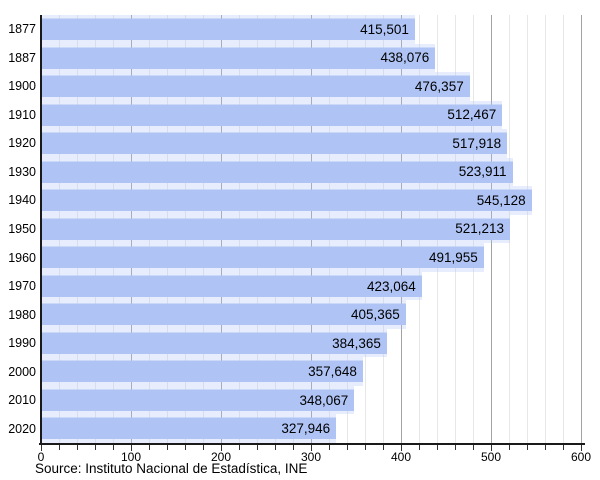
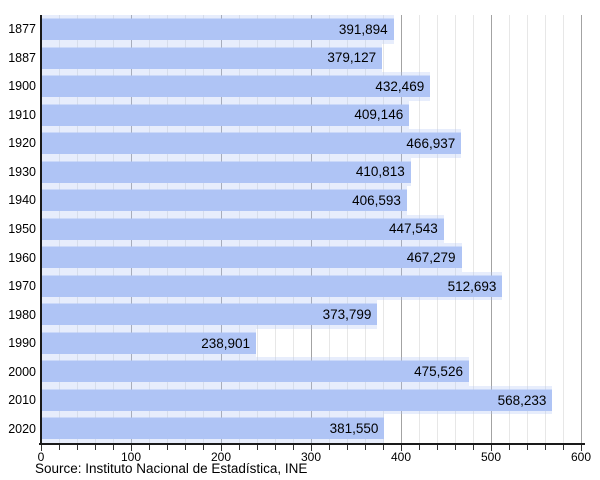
1877: 415,501 -> 391,894
1887: 438,076 -> 379,127
1900: 476,357 -> 432,469
1910: 512,467 -> 409,146
1920: 517,918 -> 466,937
1930: 523,911 -> 410,813
1940: 545,128 -> 406,593
1950: 521,213 -> 447,543
1960: 491,955 -> 467,279
1970: 423,064 -> 512,693
1980: 405,365 -> 373,799
1990: 384,365 -> 238,901
2000: 357,648 -> 475,526
2010: 348,067 -> 568,233
2020: 327,946 -> 381,550
